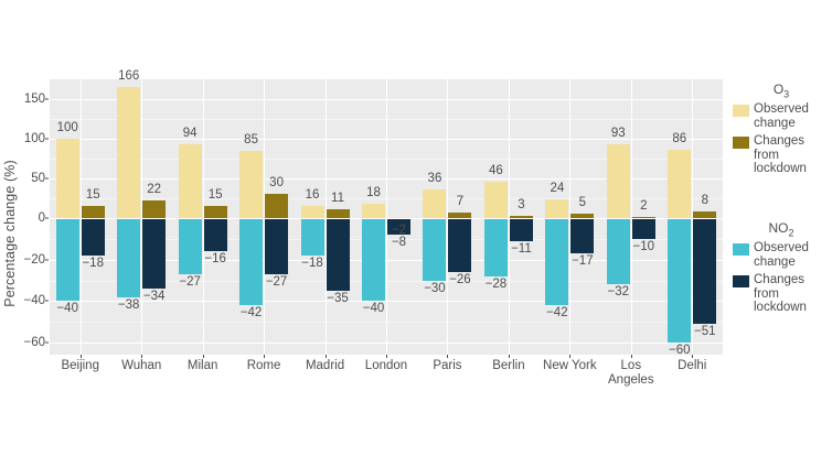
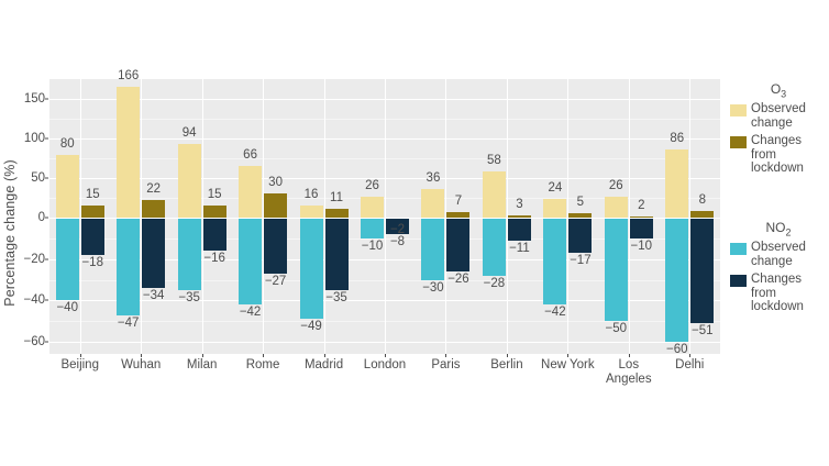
O3 Observed change/Beijing: 100 -> 80
NO2 Observed change/Wuhan: −38 -> −47
NO2 Observed change/Milan: −27 -> −35
O3 Observed change/Rome: 85 -> 66
NO2 Observed change/Madrid: −18 -> −49
O3 Observed change/London: 18 -> 26
NO2 Observed change/London: −40 -> −10
O3 Observed change/Berlin: 46 -> 58
O3 Observed change/Los Angeles: 93 -> 26
NO2 Observed change/Los Angeles: −32 -> −50
